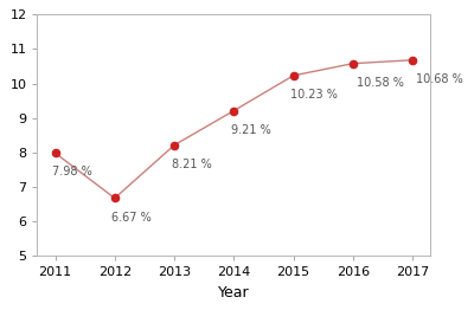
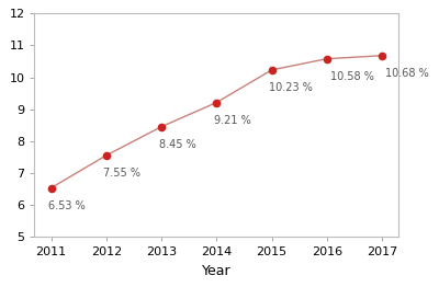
2011: 7.98 -> 6.53
2012: 6.67 -> 7.55
2013: 8.21 -> 8.45
